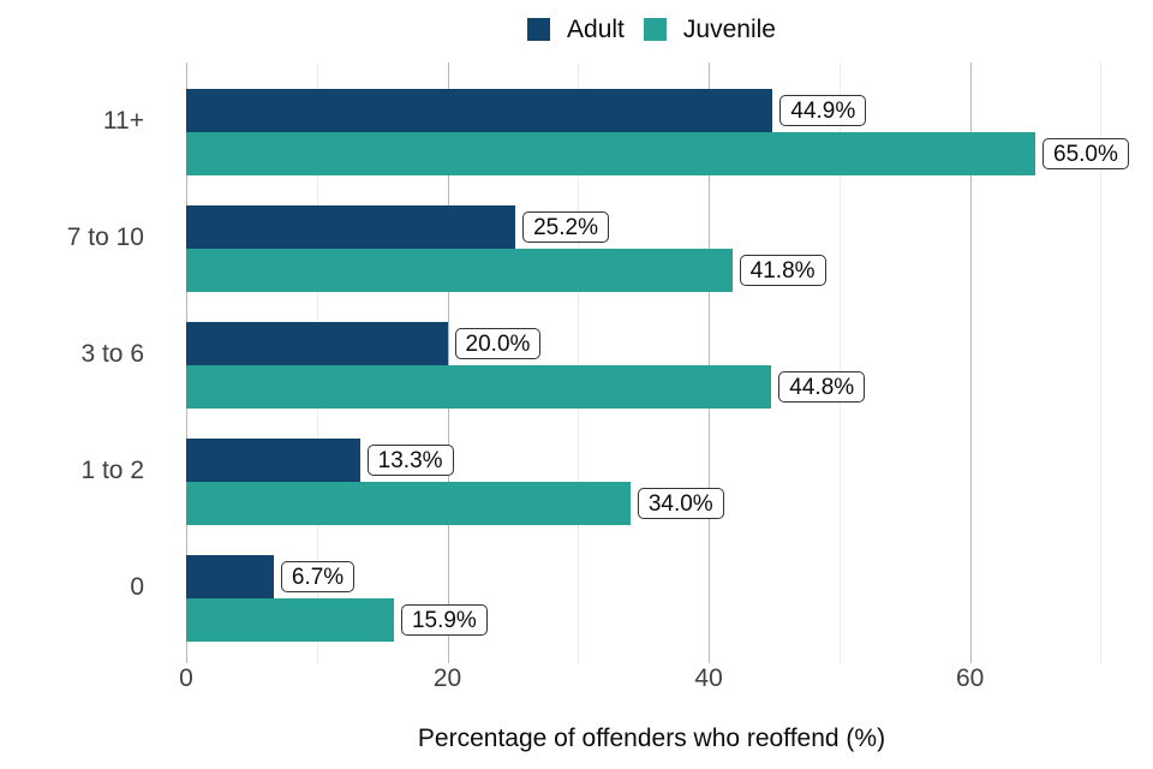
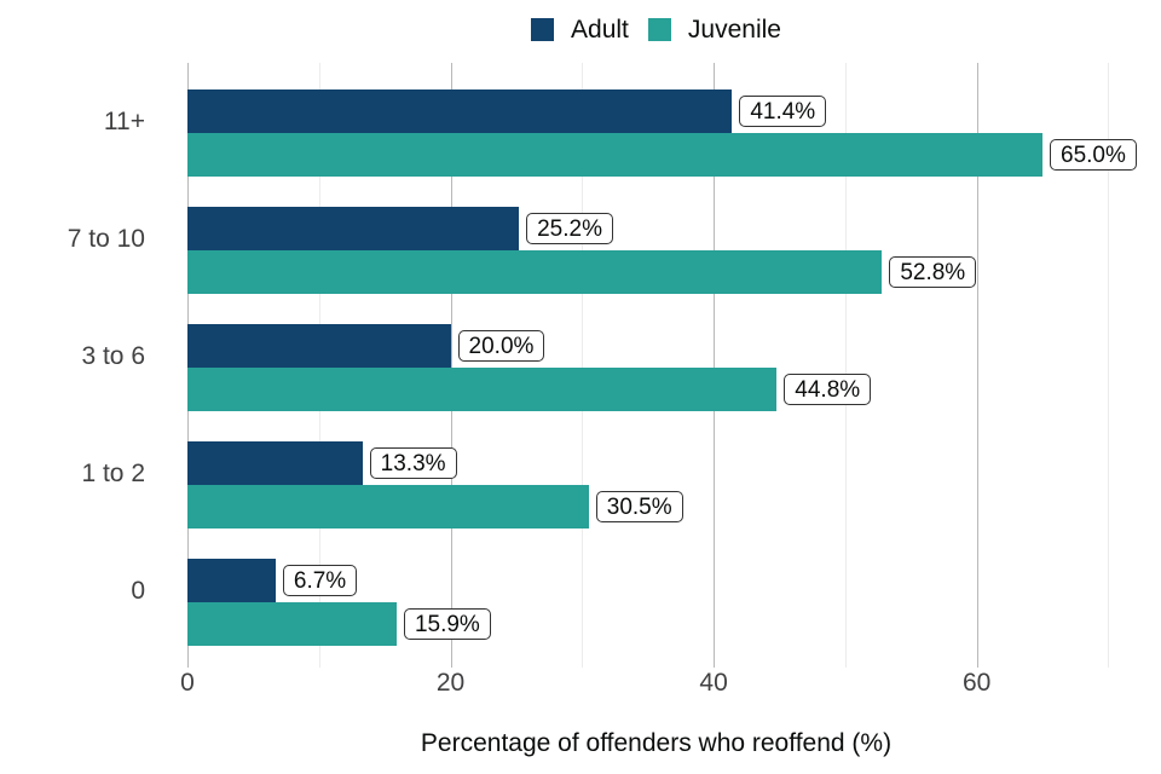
Adult/11+: 44.9% -> 41.4%
Juvenile/7 to 10: 41.8% -> 52.8%
Juvenile/1 to 2: 34.0% -> 30.5%
